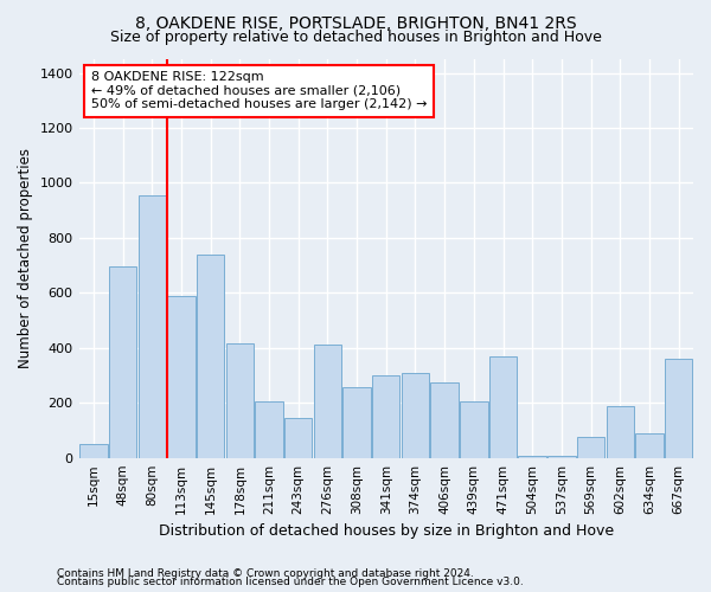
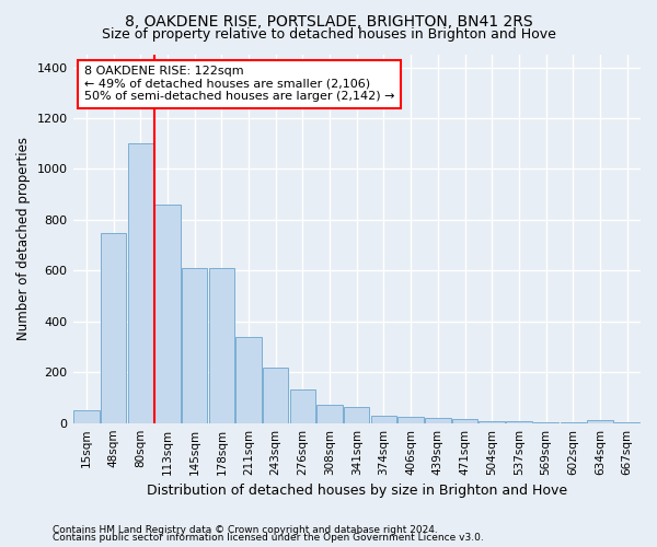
48sqm: 695 -> 750
80sqm: 955 -> 1100
113sqm: 590 -> 860
145sqm: 740 -> 610
178sqm: 415 -> 610
211sqm: 205 -> 340
243sqm: 145 -> 220
276sqm: 410 -> 130
308sqm: 255 -> 70
341sqm: 300 -> 65
374sqm: 310 -> 30
406sqm: 275 -> 25
439sqm: 205 -> 20
471sqm: 370 -> 15
569sqm: 75 -> 3
602sqm: 190 -> 3
634sqm: 90 -> 10
667sqm: 360 -> 3
